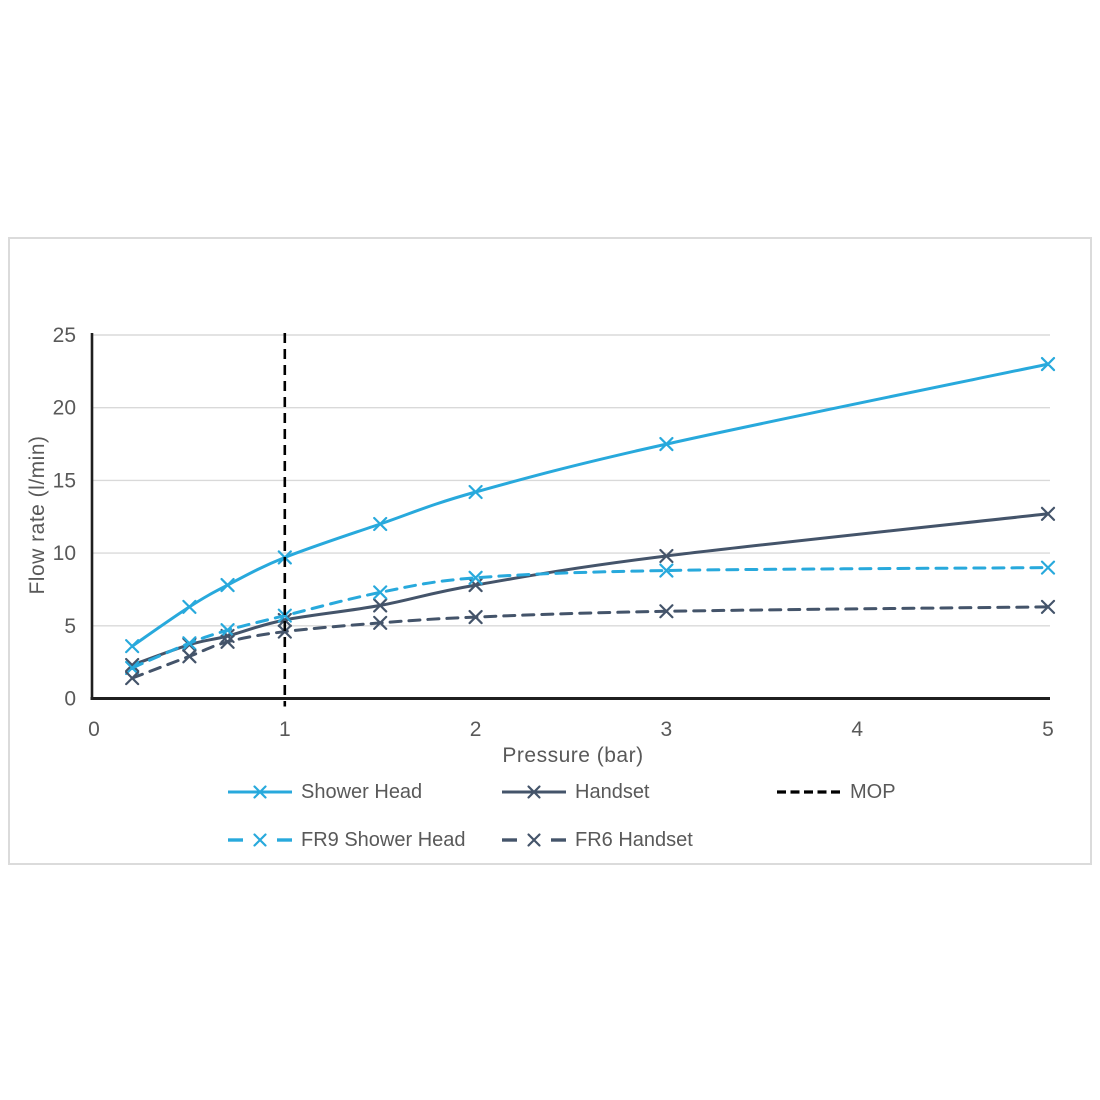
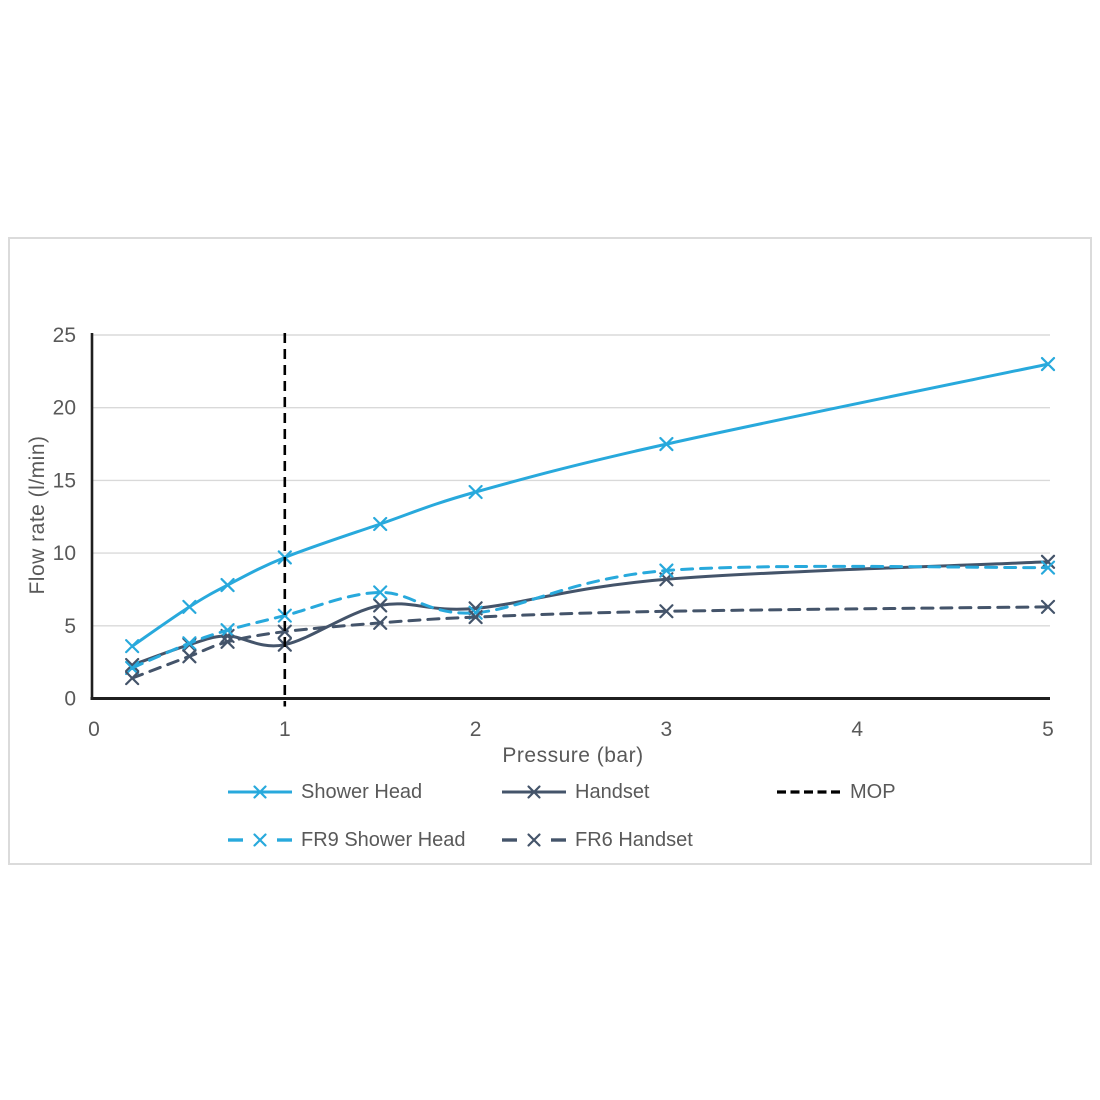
Handset/1: 5.4 -> 3.7
Handset/2: 7.8 -> 6.2
FR9 Shower Head/2: 8.3 -> 5.9
Handset/3: 9.8 -> 8.2
Handset/5: 12.7 -> 9.4
